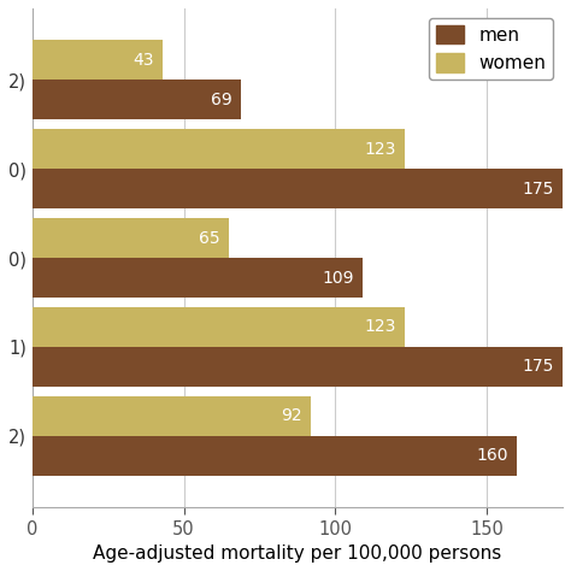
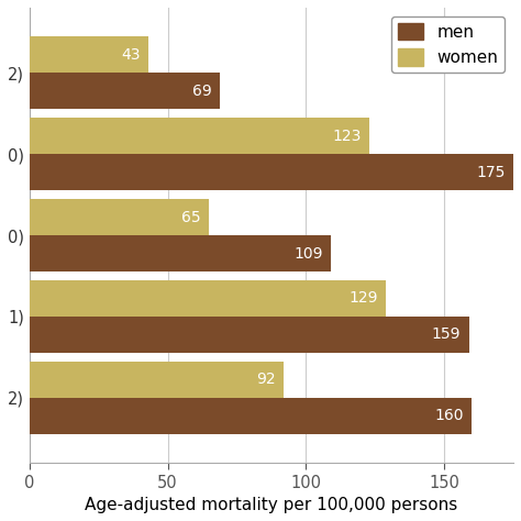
women/1): 123 -> 129
men/1): 175 -> 159
